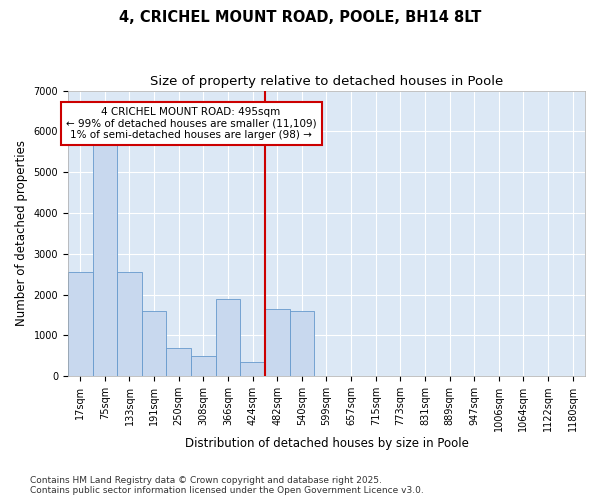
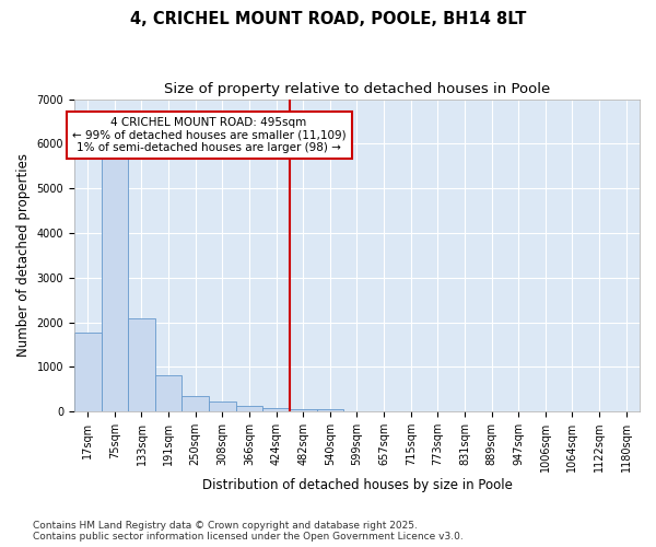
17sqm: 2550 -> 1780
133sqm: 2550 -> 2090
191sqm: 1600 -> 820
250sqm: 700 -> 360
308sqm: 500 -> 220
366sqm: 1900 -> 120
424sqm: 350 -> 90
482sqm: 1650 -> 60
540sqm: 1600 -> 40
